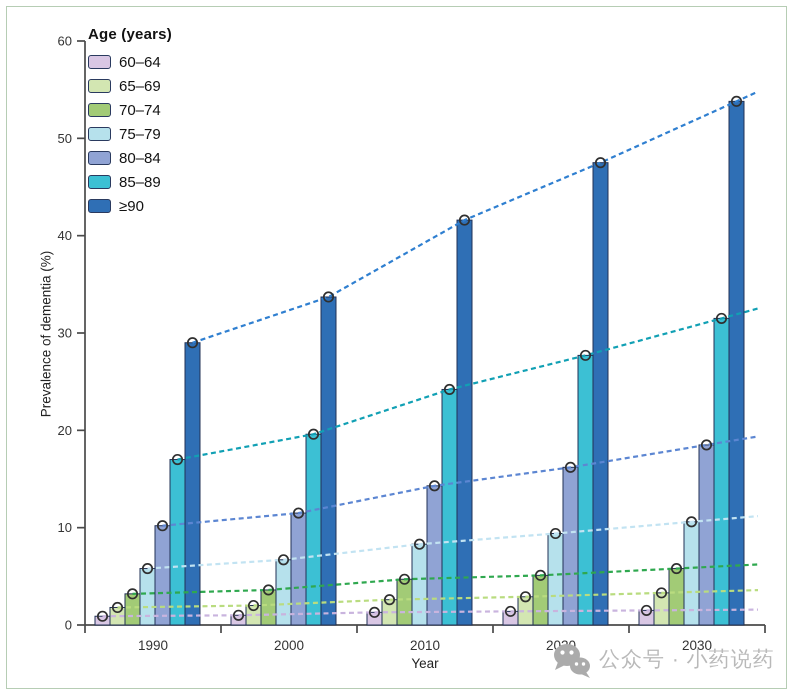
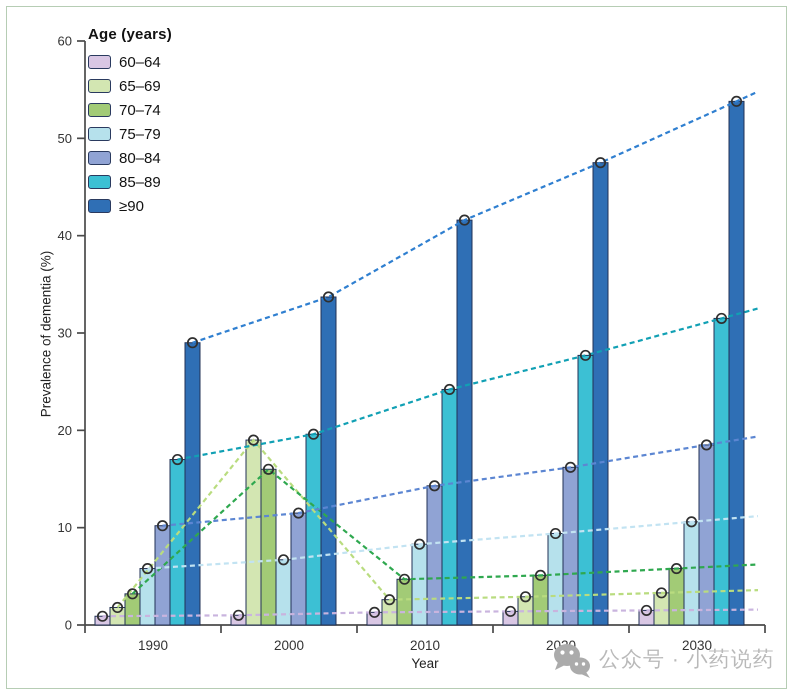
65–69/2000: 2 -> 19
70–74/2000: 4 -> 16
